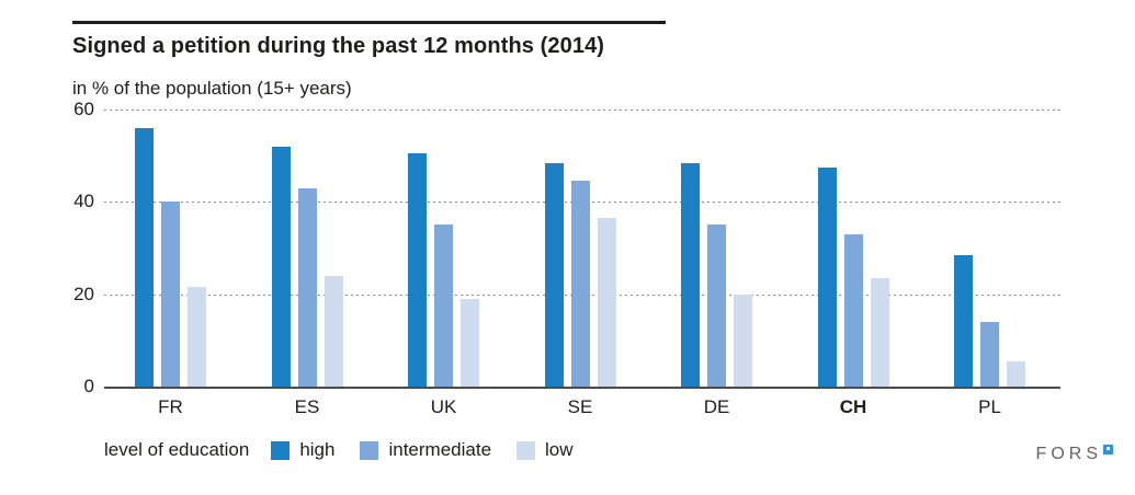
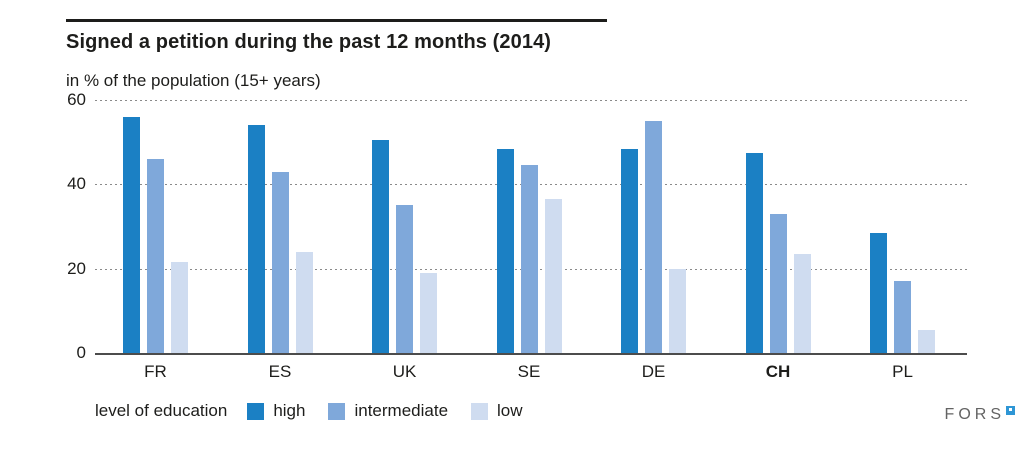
intermediate/FR: 40 -> 46
high/ES: 52 -> 54
intermediate/DE: 35 -> 55
intermediate/PL: 14 -> 17
